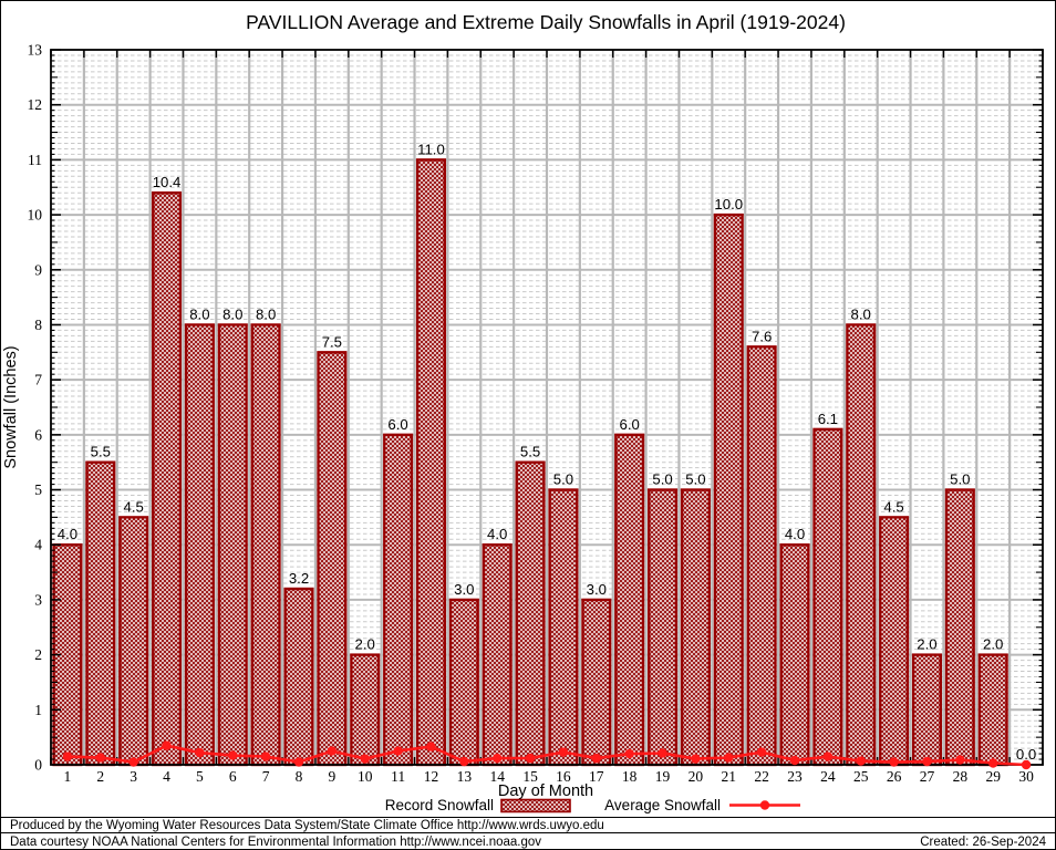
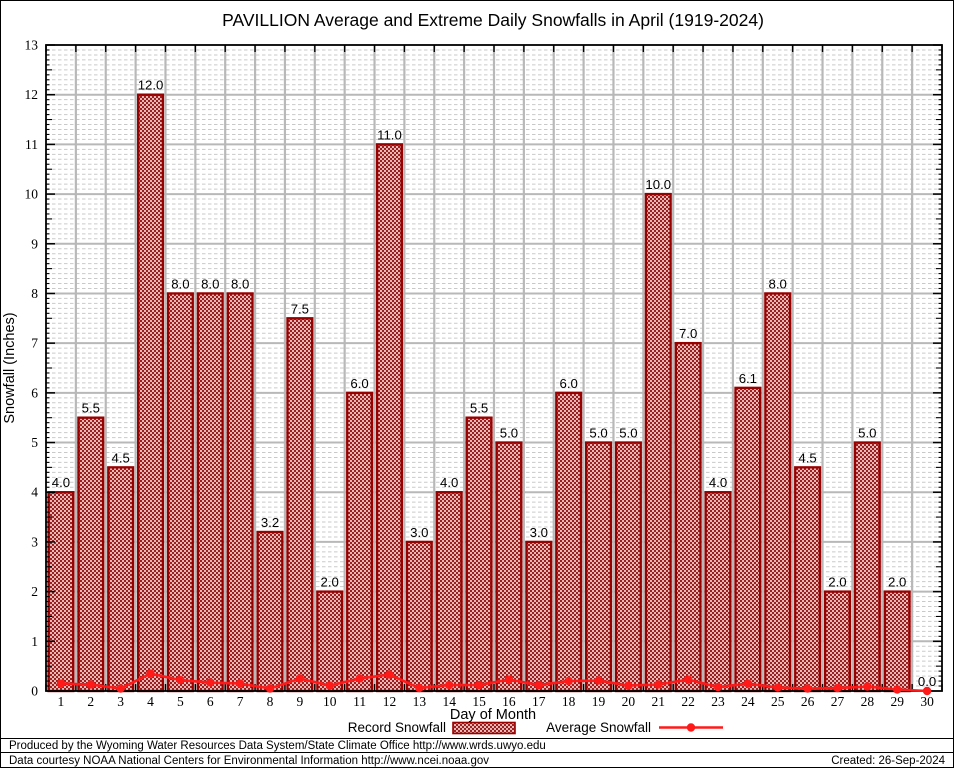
Record Snowfall/4: 10.4 -> 12.0
Record Snowfall/22: 7.6 -> 7.0
